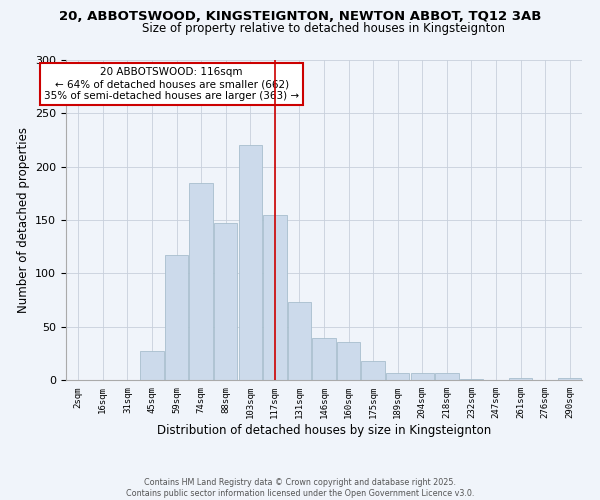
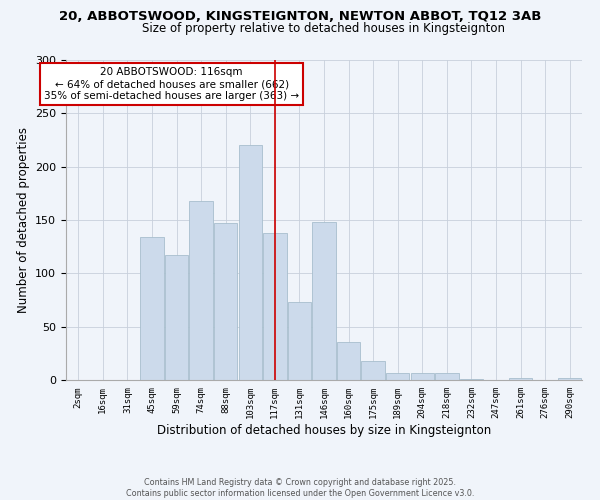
45sqm: 27 -> 134
74sqm: 185 -> 168
117sqm: 155 -> 138
146sqm: 39 -> 148
